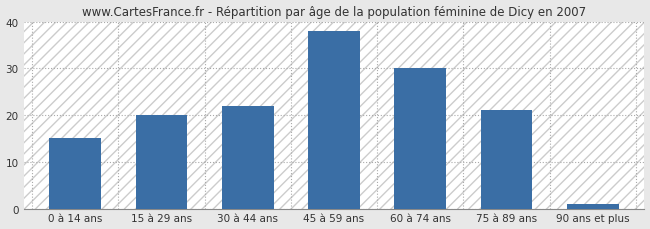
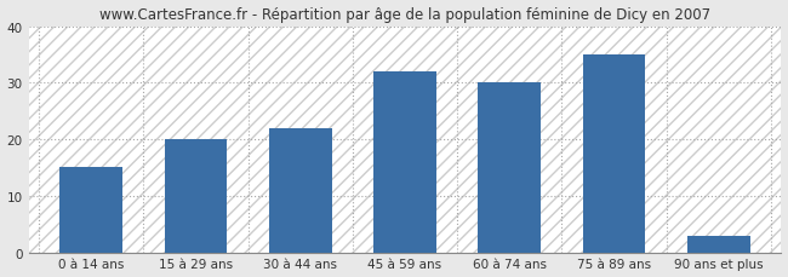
45 à 59 ans: 38 -> 32
75 à 89 ans: 21 -> 35
90 ans et plus: 1 -> 3
